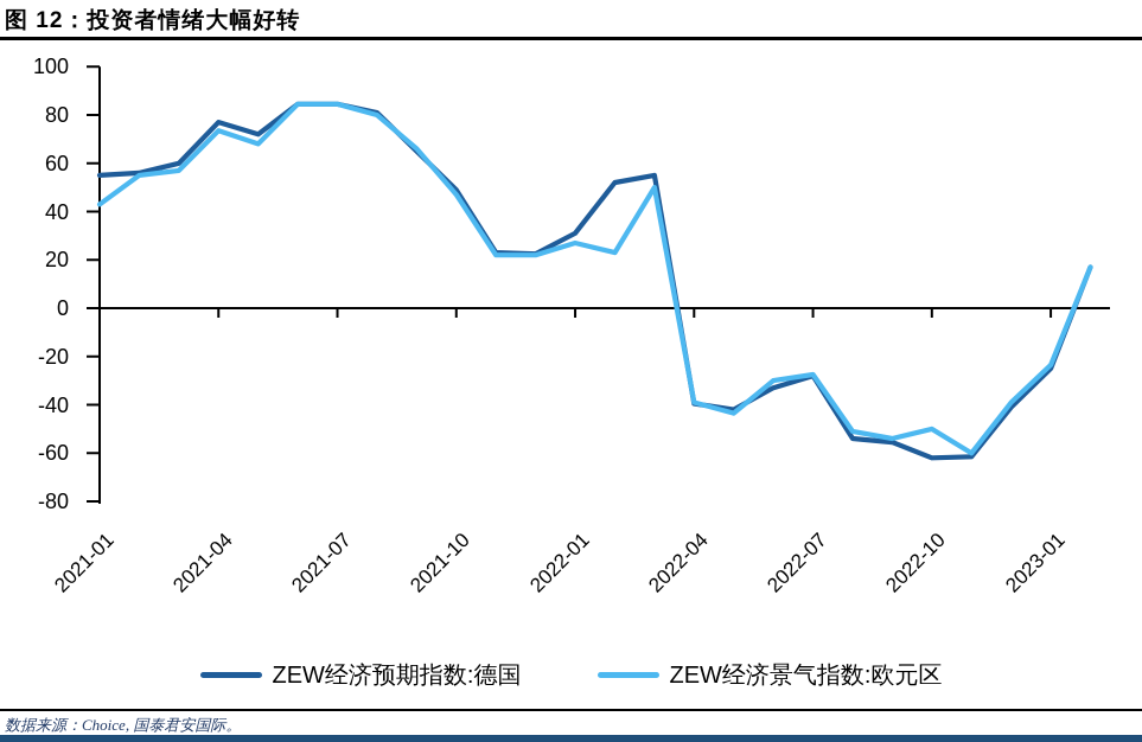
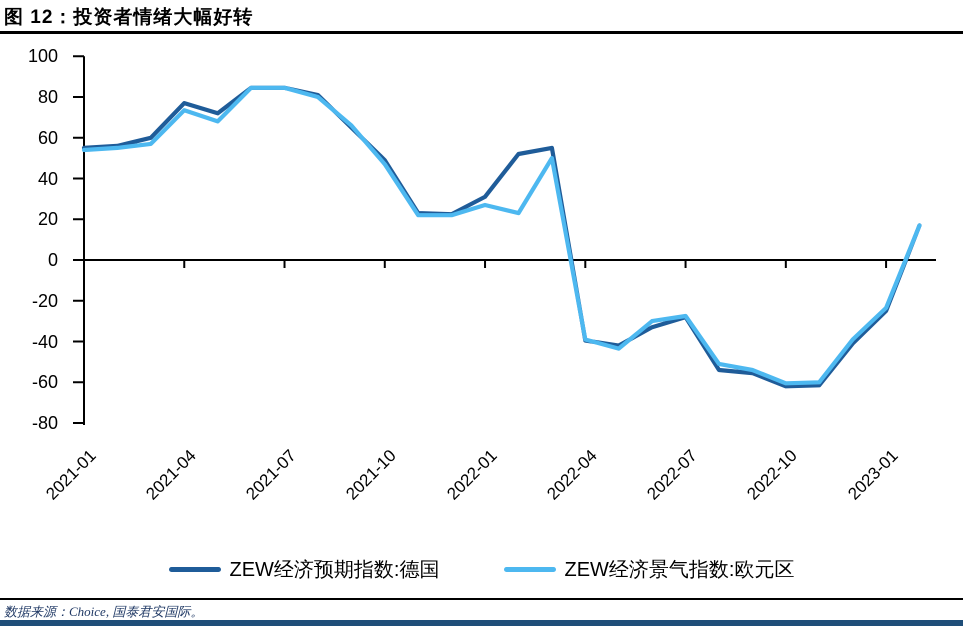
ZEW经济景气指数:欧元区/2021-01: 43 -> 54
ZEW经济景气指数:欧元区/2022-10: -50 -> -60
